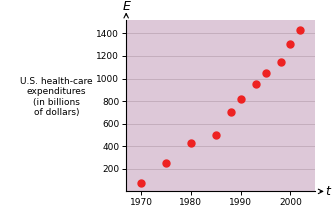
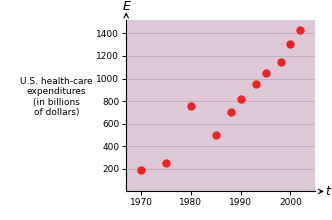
1970: 80 -> 190
1980: 430 -> 760
